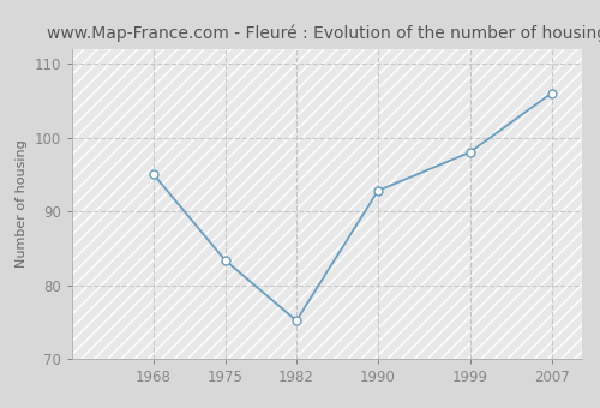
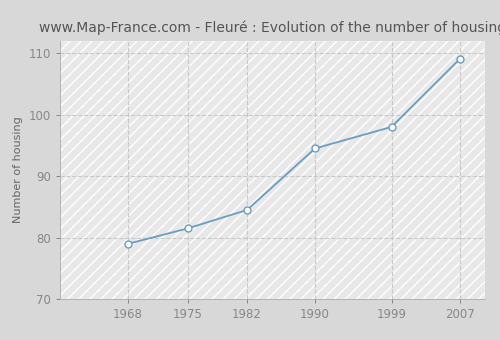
1968: 95.0 -> 79.0
1975: 83.4 -> 81.5
1982: 75.2 -> 84.5
1990: 92.8 -> 94.5
2007: 106.0 -> 109.0
